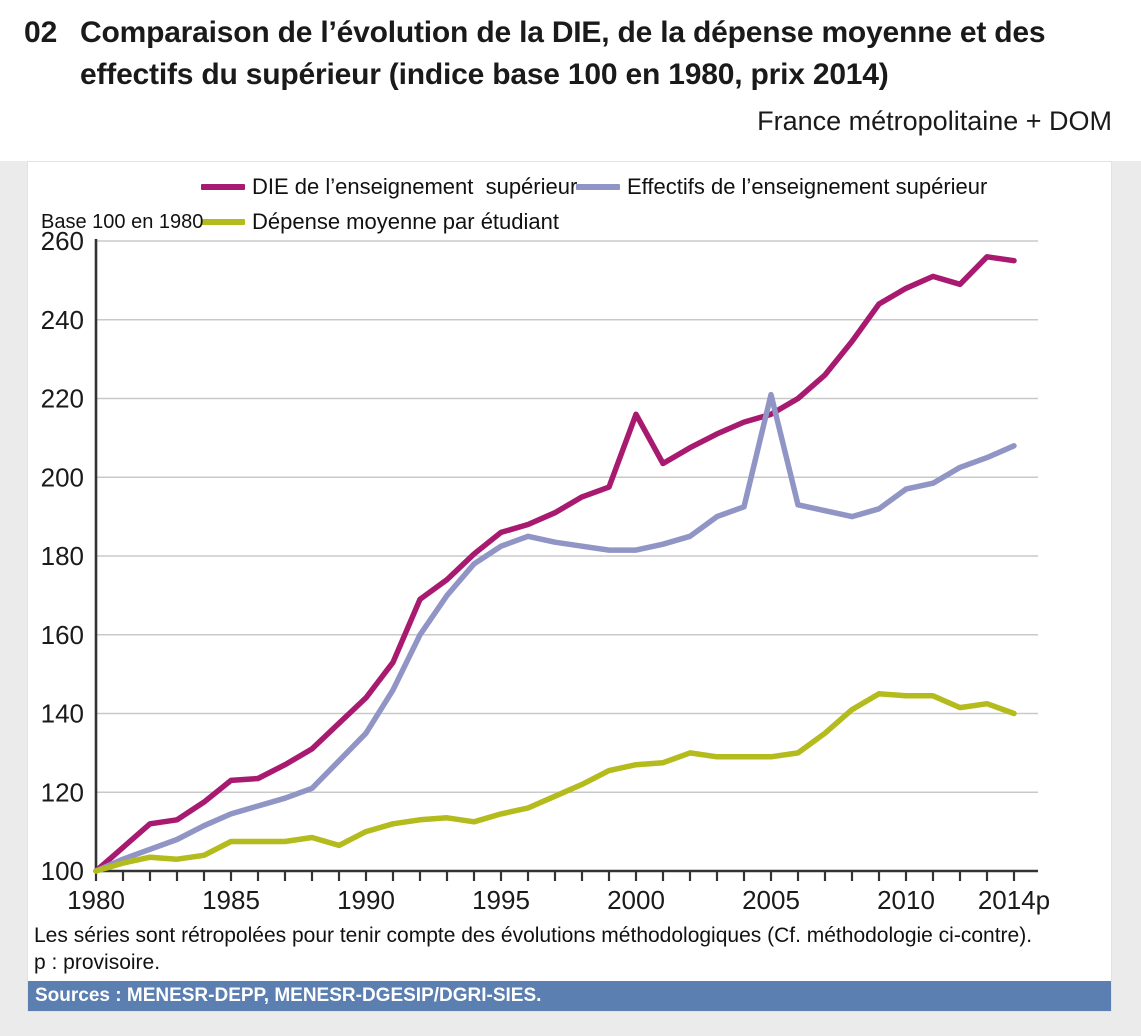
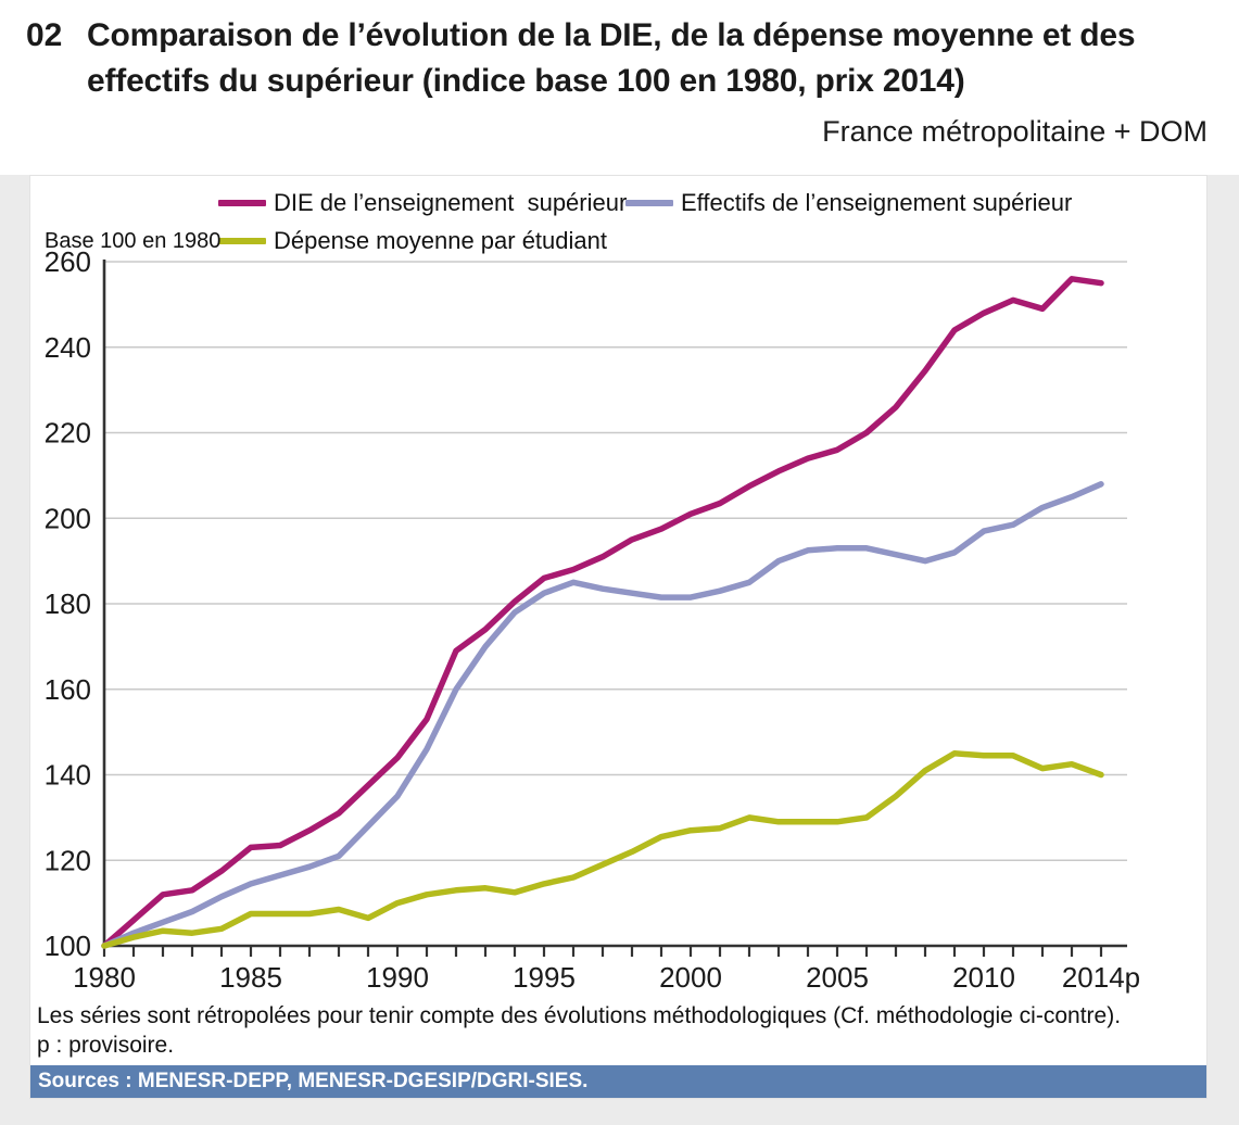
DIE de l’enseignement supérieur/2000: 216 -> 201
Effectifs de l’enseignement supérieur/2005: 221 -> 193
